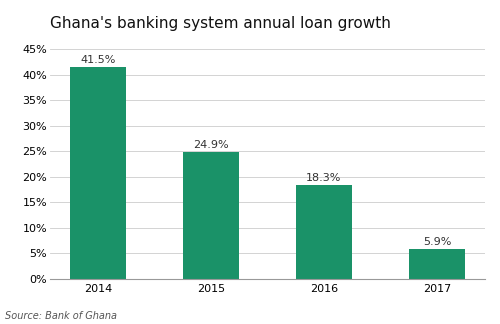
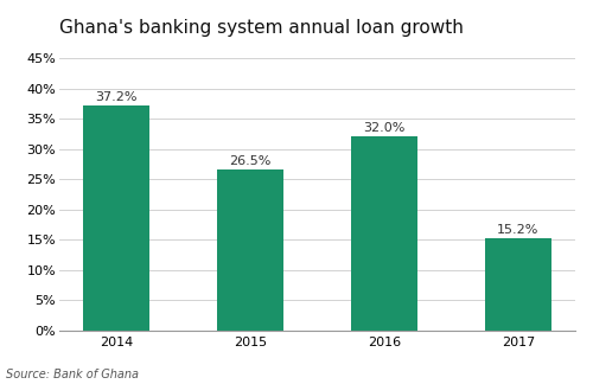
2014: 41.5% -> 37.2%
2015: 24.9% -> 26.5%
2016: 18.3% -> 32.0%
2017: 5.9% -> 15.2%
